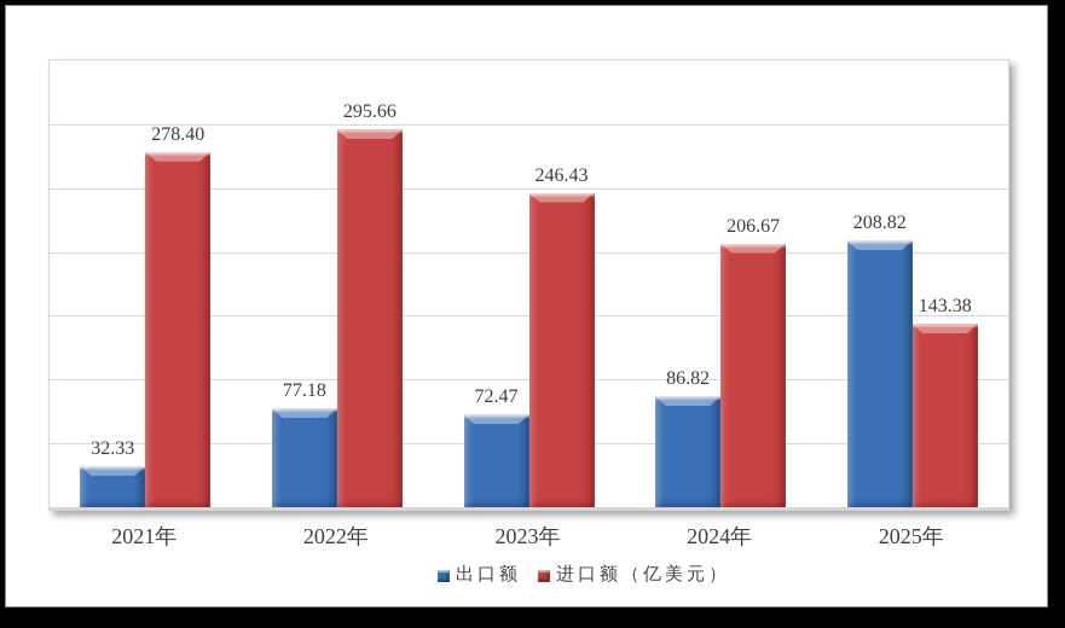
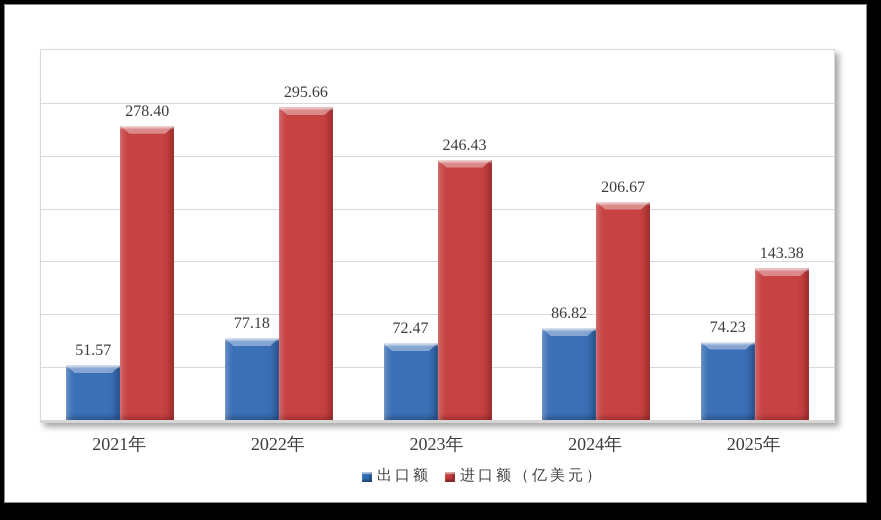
出口额/2021年: 32.33 -> 51.57
出口额/2025年: 208.82 -> 74.23
